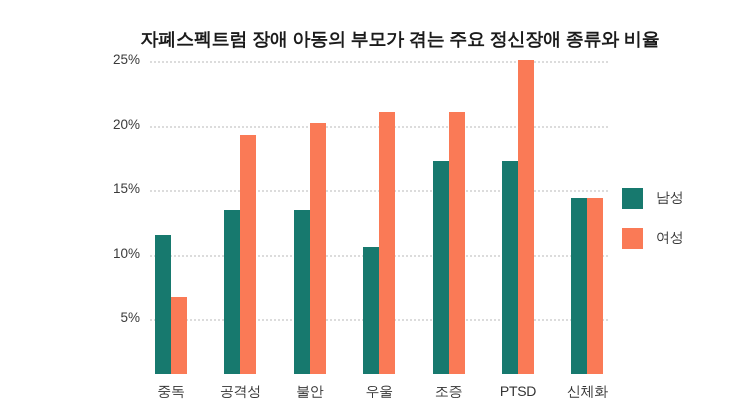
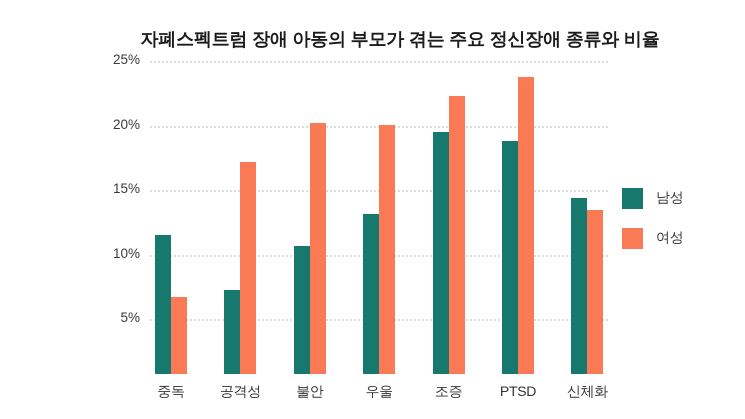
남성/공격성: 13.5% -> 7.3%
여성/공격성: 19.3% -> 17.2%
남성/불안: 13.5% -> 10.7%
남성/우울: 10.6% -> 13.2%
여성/우울: 21.1% -> 20.1%
남성/조증: 17.3% -> 19.5%
여성/조증: 21.1% -> 22.3%
남성/PTSD: 17.3% -> 18.8%
여성/PTSD: 25.1% -> 23.8%
여성/신체화: 14.4% -> 13.5%
